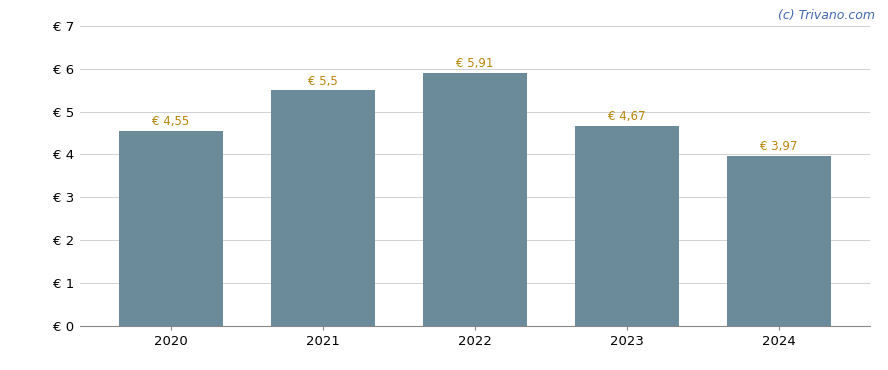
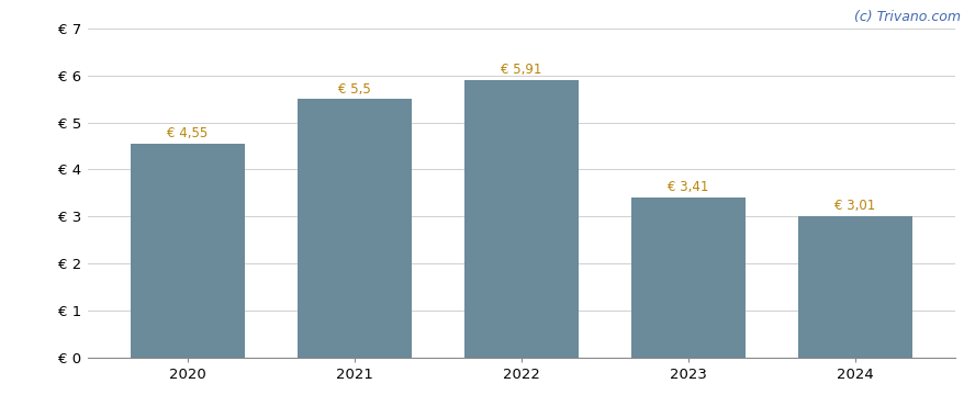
2023: 4,67 -> 3,41
2024: 3,97 -> 3,01
